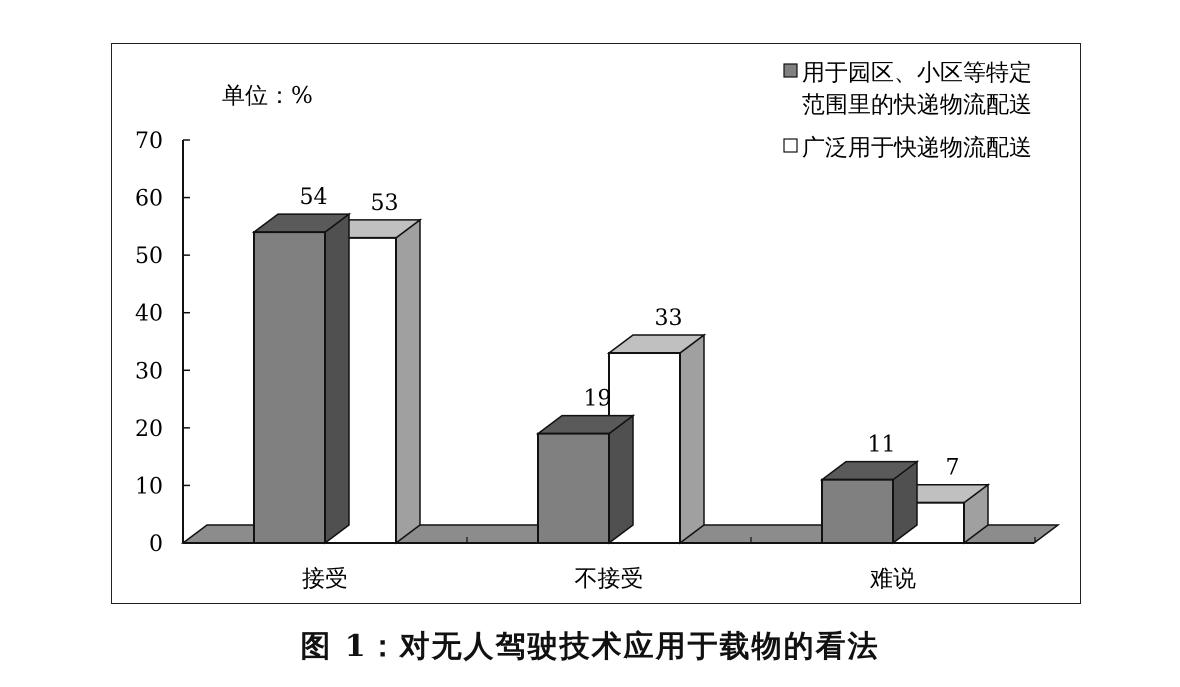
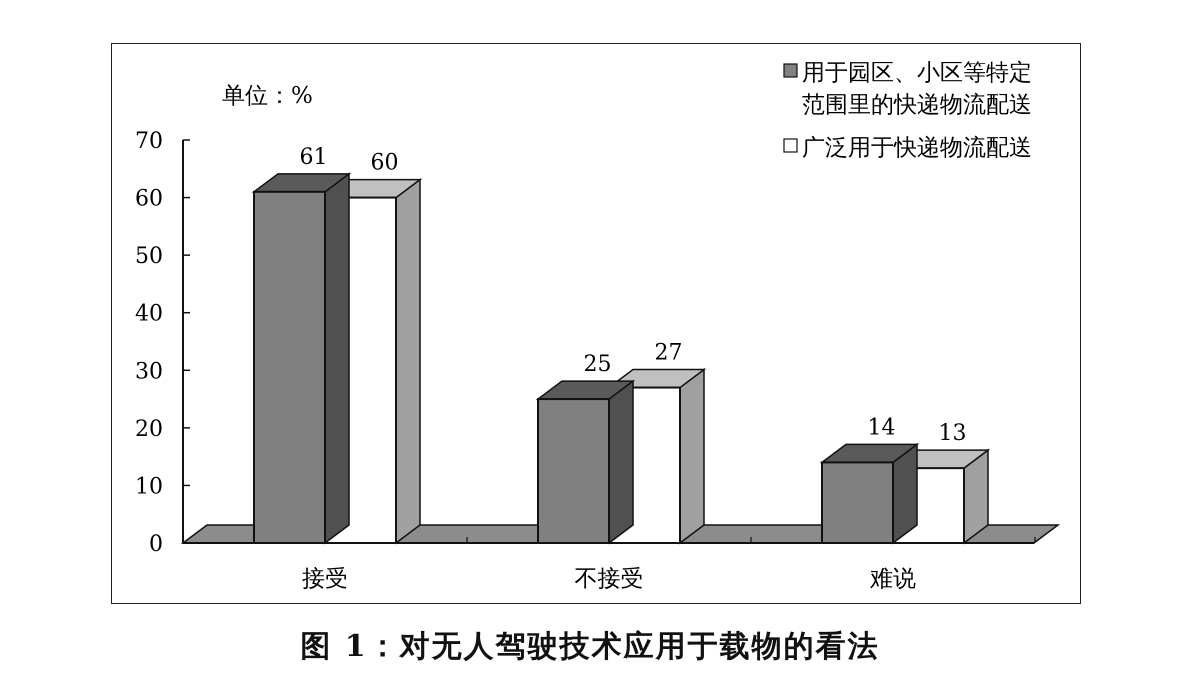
用于园区、小区等特定范围里的快递物流配送/接受: 54 -> 61
广泛用于快递物流配送/接受: 53 -> 60
用于园区、小区等特定范围里的快递物流配送/不接受: 19 -> 25
广泛用于快递物流配送/不接受: 33 -> 27
用于园区、小区等特定范围里的快递物流配送/难说: 11 -> 14
广泛用于快递物流配送/难说: 7 -> 13
